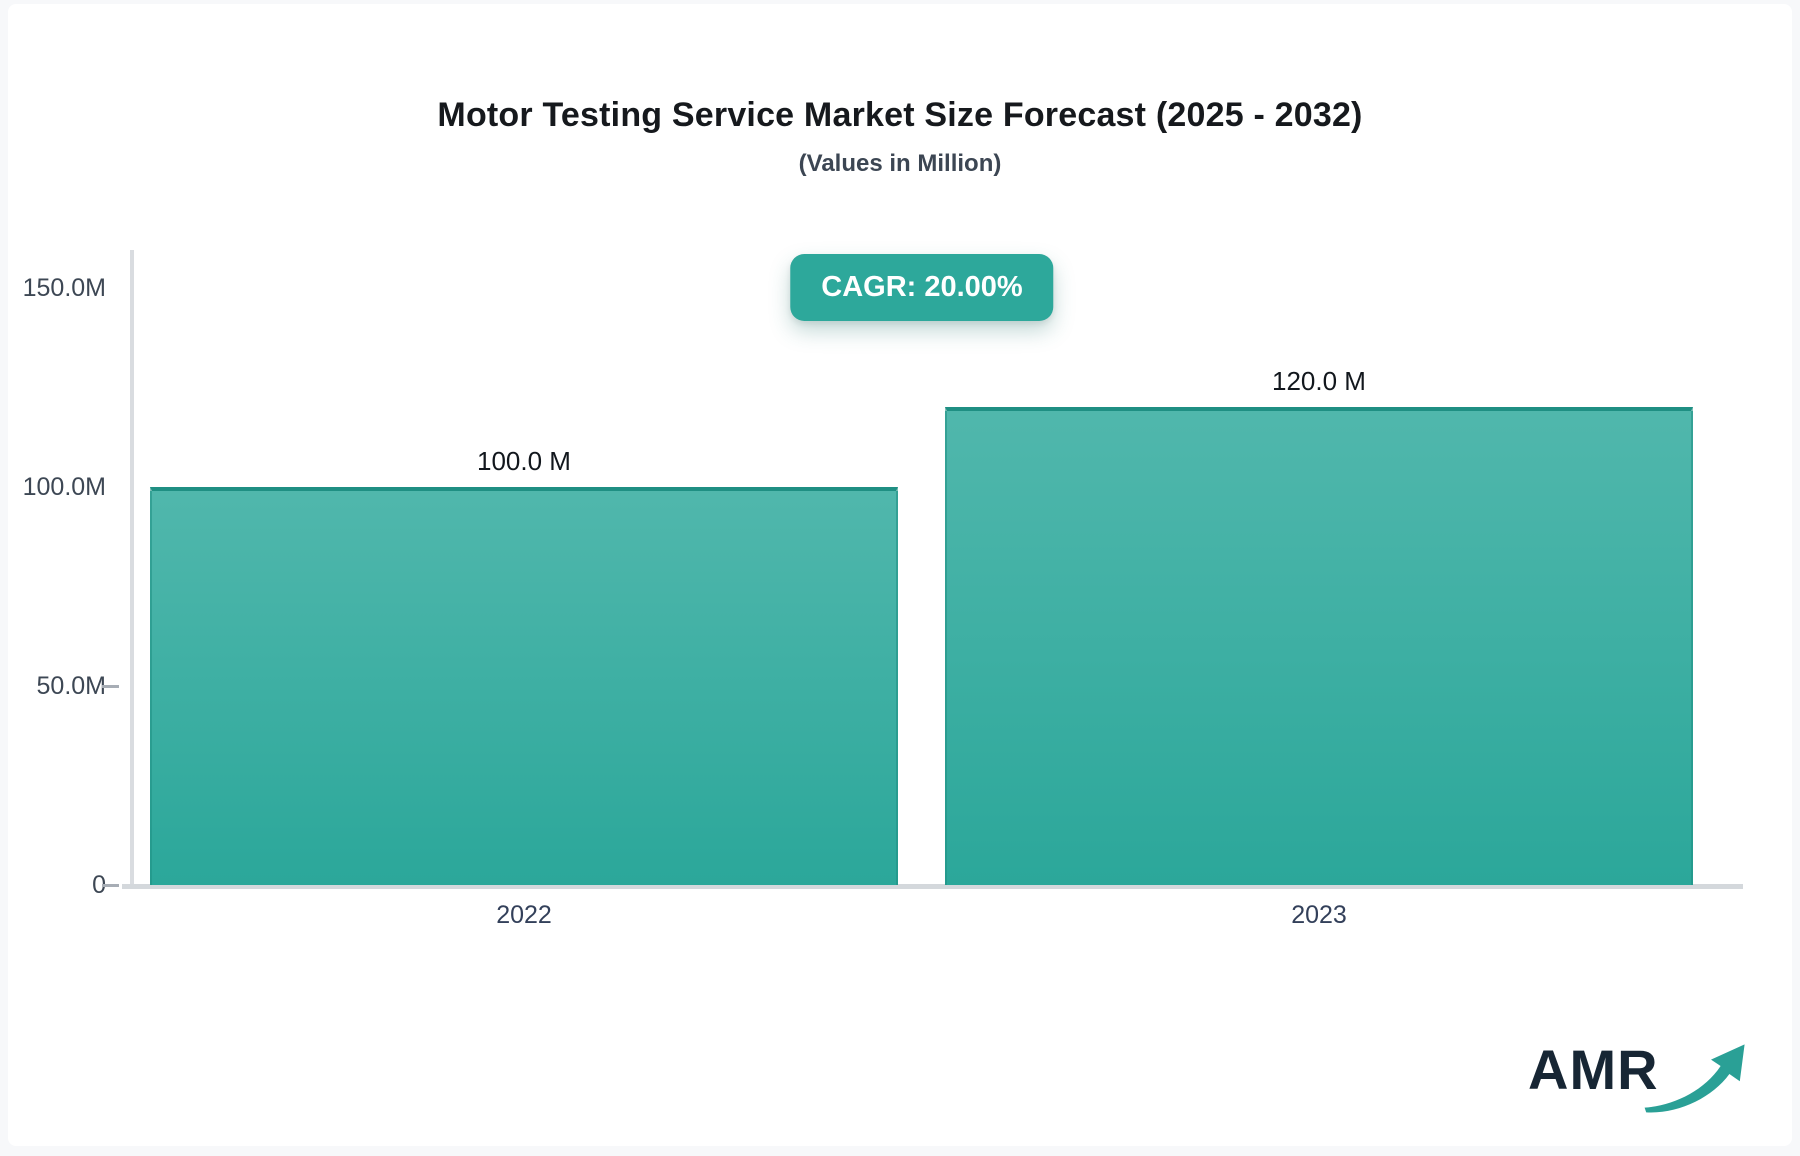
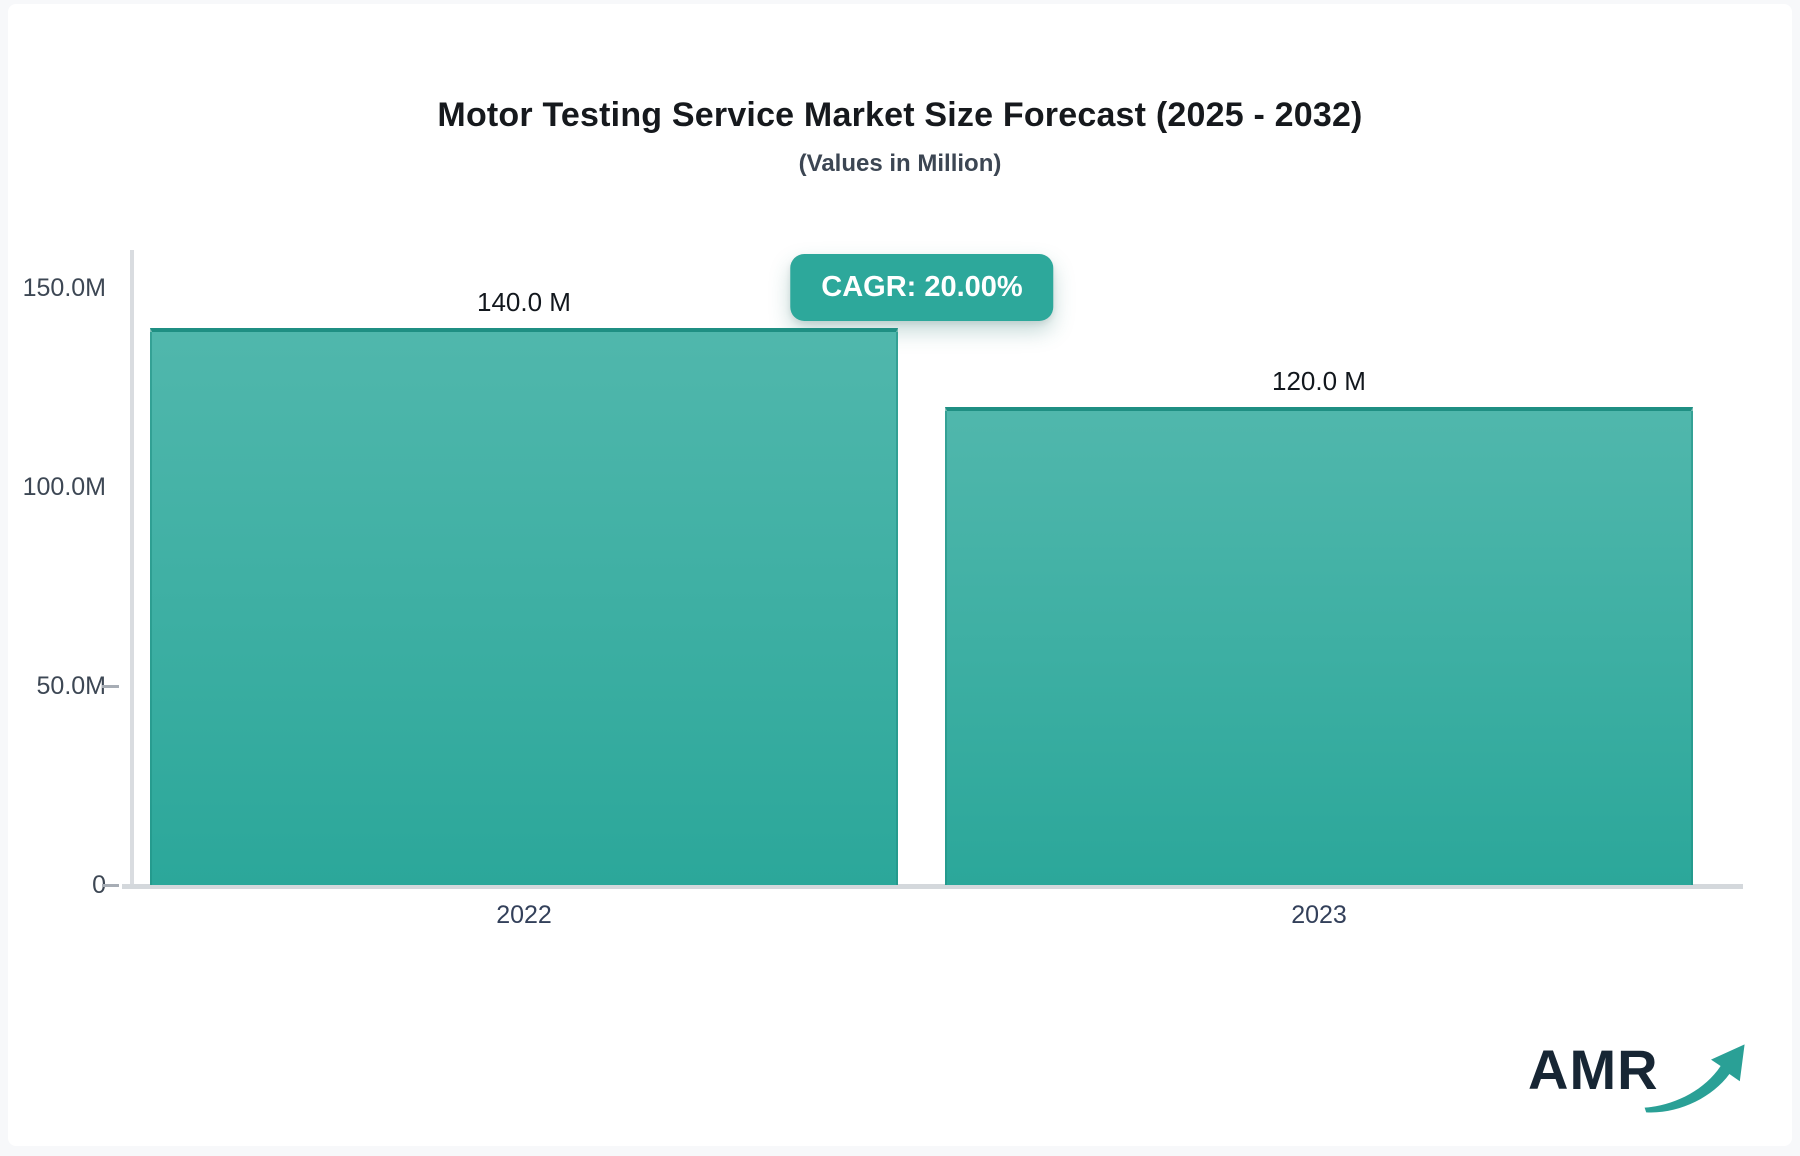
2022: 100.0 -> 140.0
